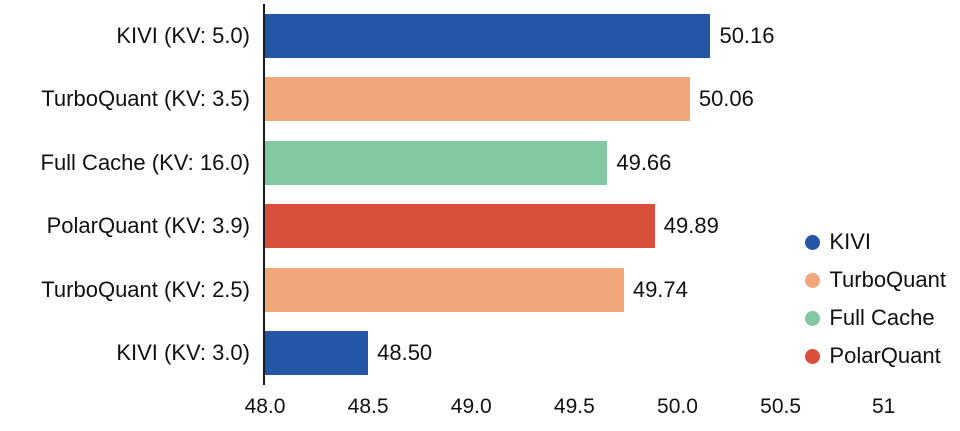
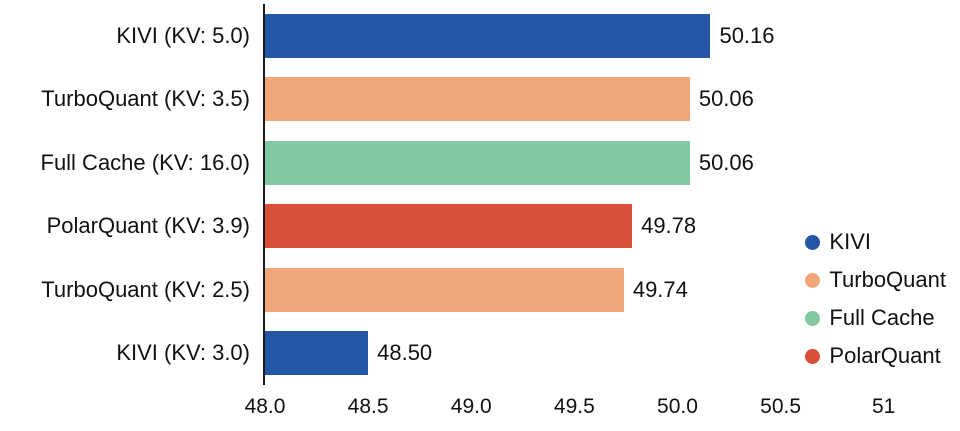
Full Cache (KV: 16.0): 49.66 -> 50.06
PolarQuant (KV: 3.9): 49.89 -> 49.78
